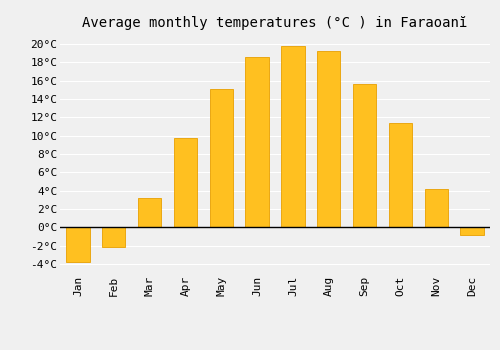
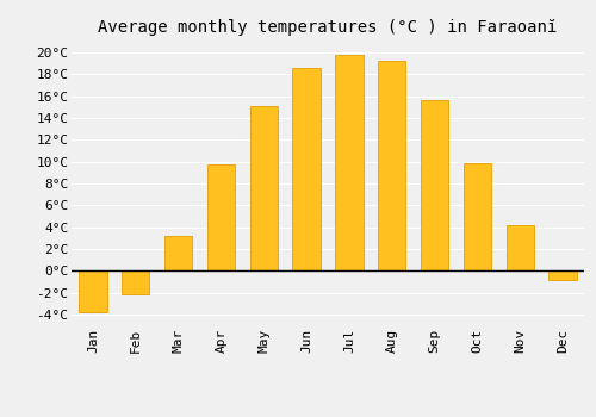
Oct: 11.4°C -> 9.9°C
